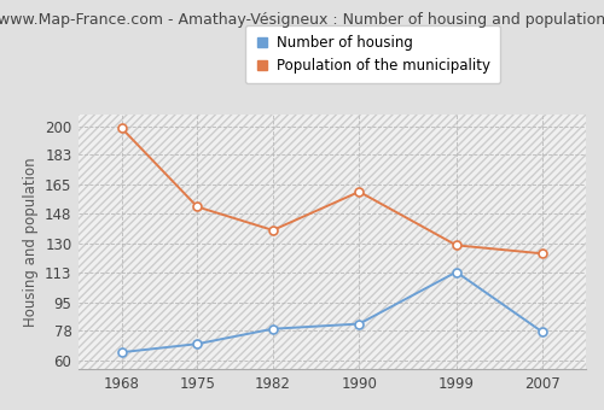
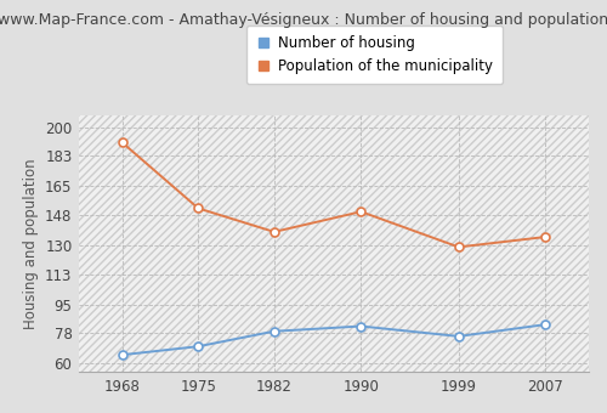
Population of the municipality/1968: 199 -> 191
Population of the municipality/1990: 161 -> 150
Number of housing/1999: 113 -> 76
Number of housing/2007: 77 -> 83
Population of the municipality/2007: 124 -> 135
